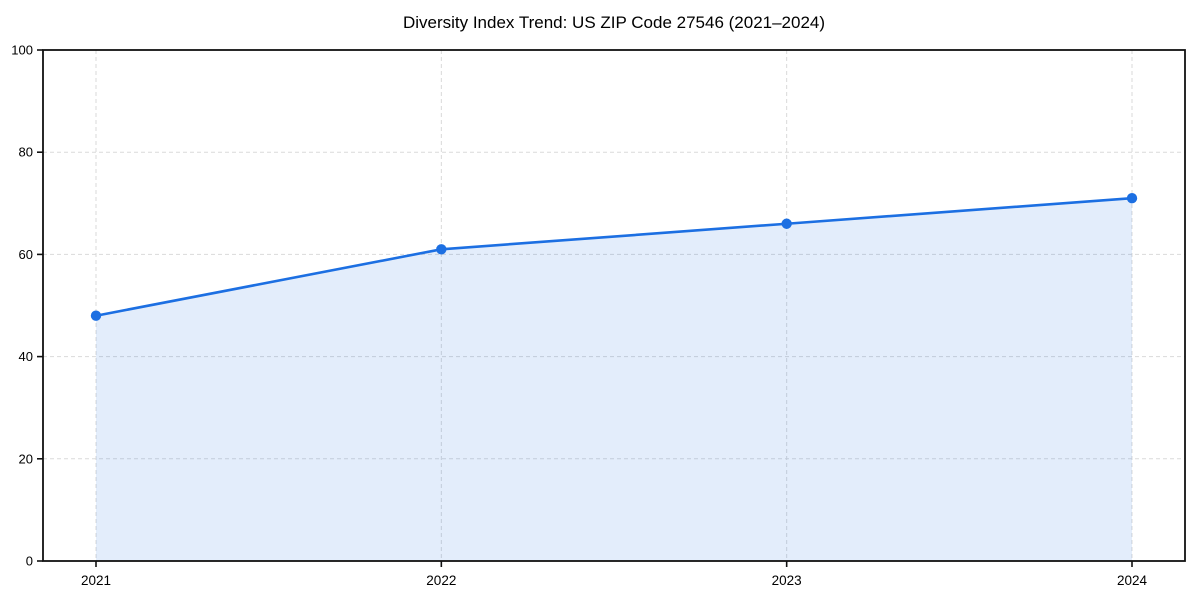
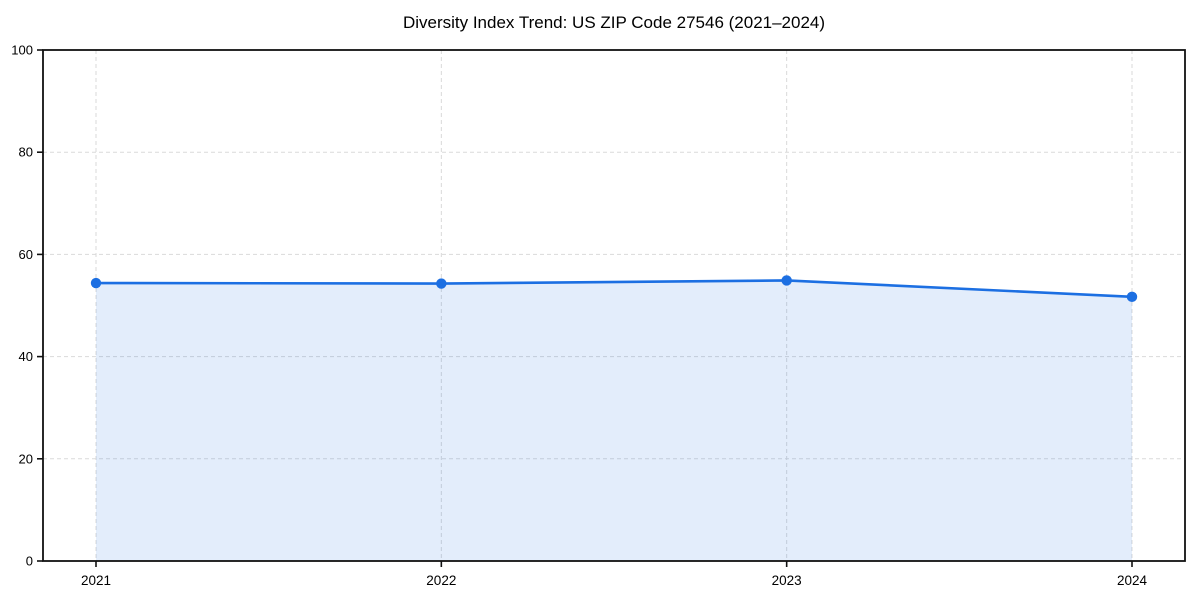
2021: 48 -> 54
2022: 61 -> 54
2023: 66 -> 55
2024: 71 -> 52
